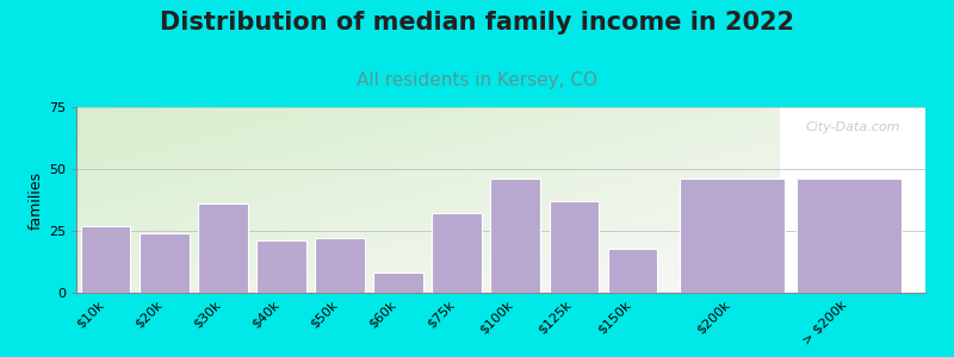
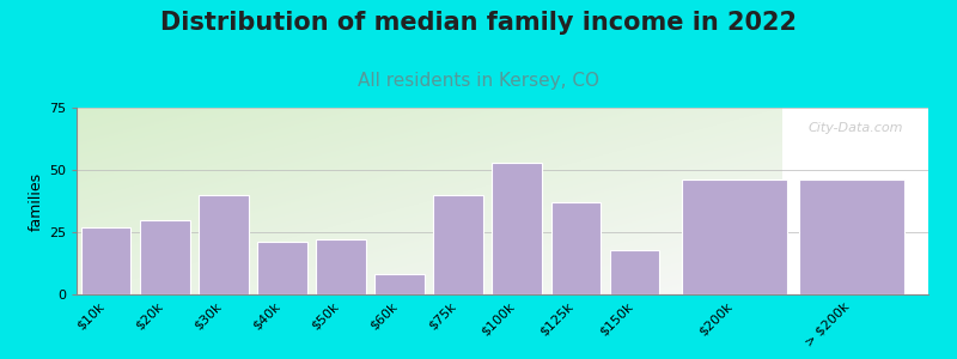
$20k: 24 -> 30
$30k: 36 -> 40
$75k: 32 -> 40
$100k: 46 -> 53
